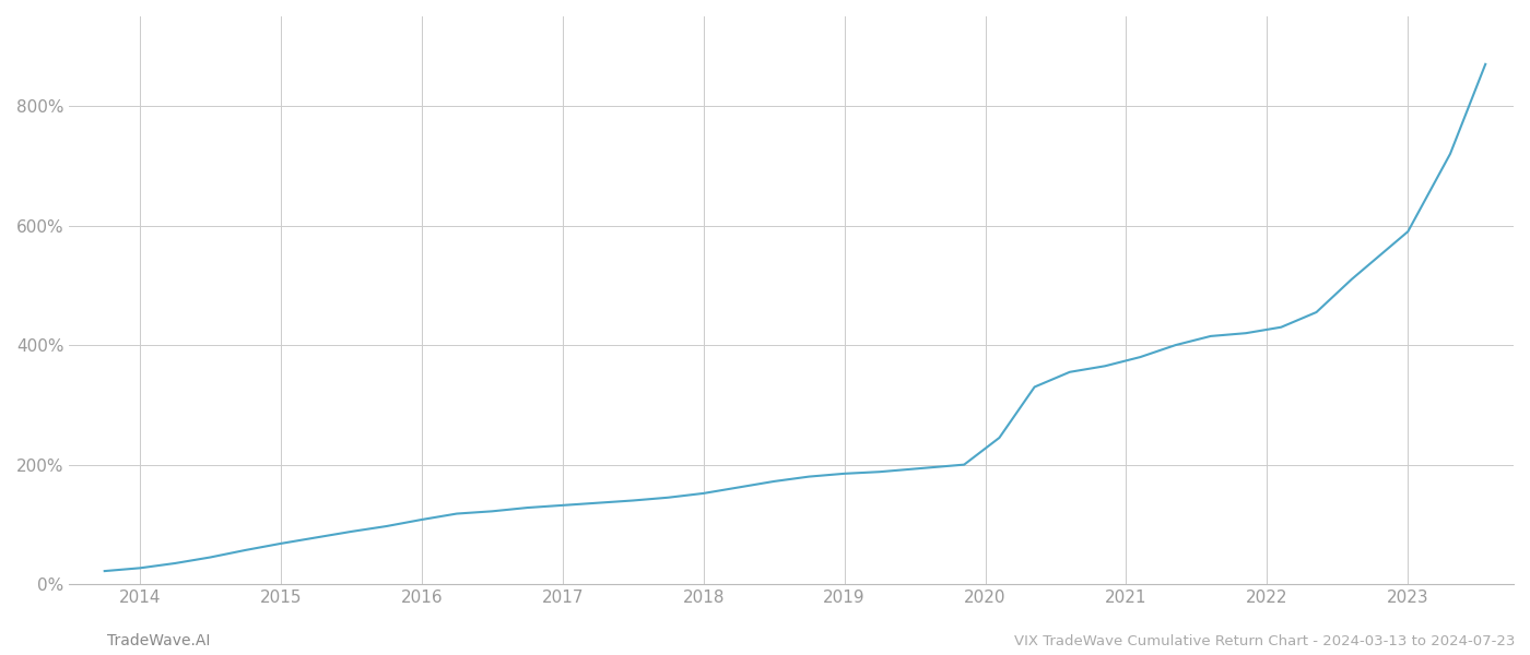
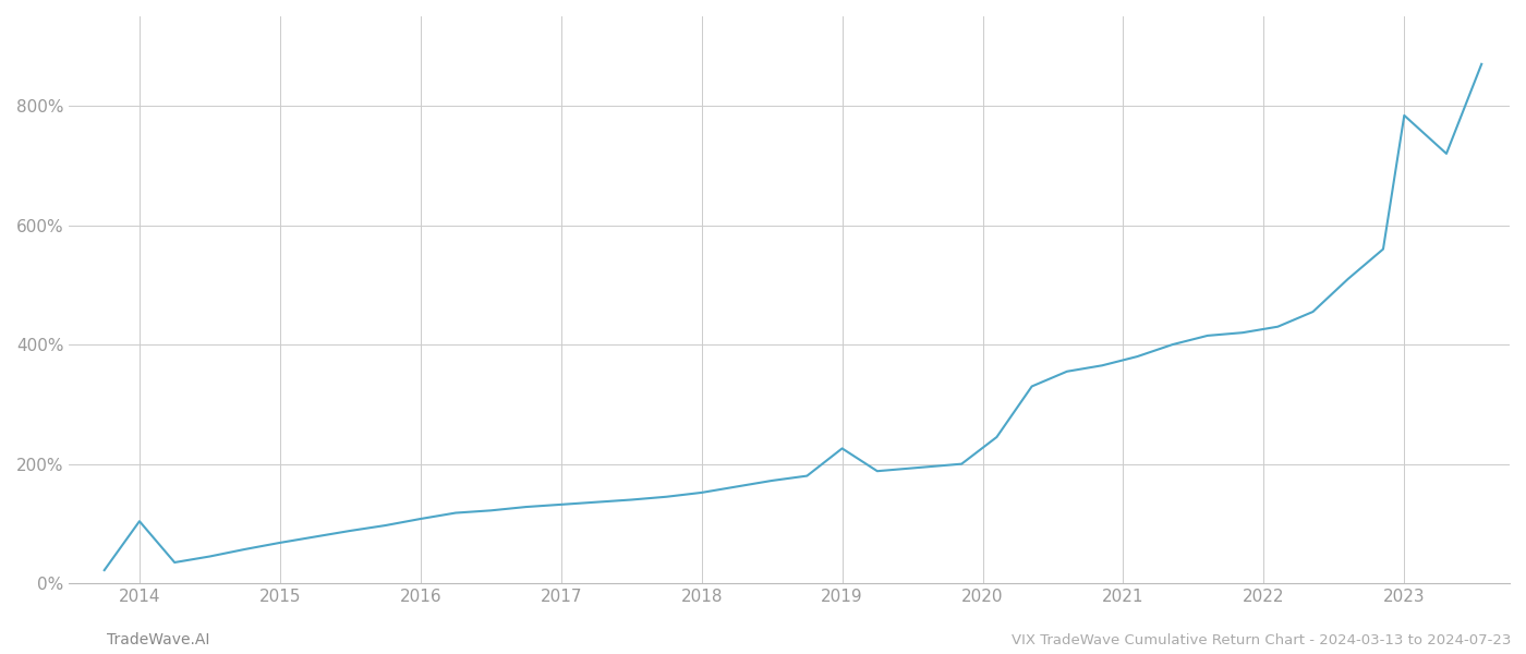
2014: 27% -> 104%
2019: 185% -> 226%
2023: 590% -> 784%
